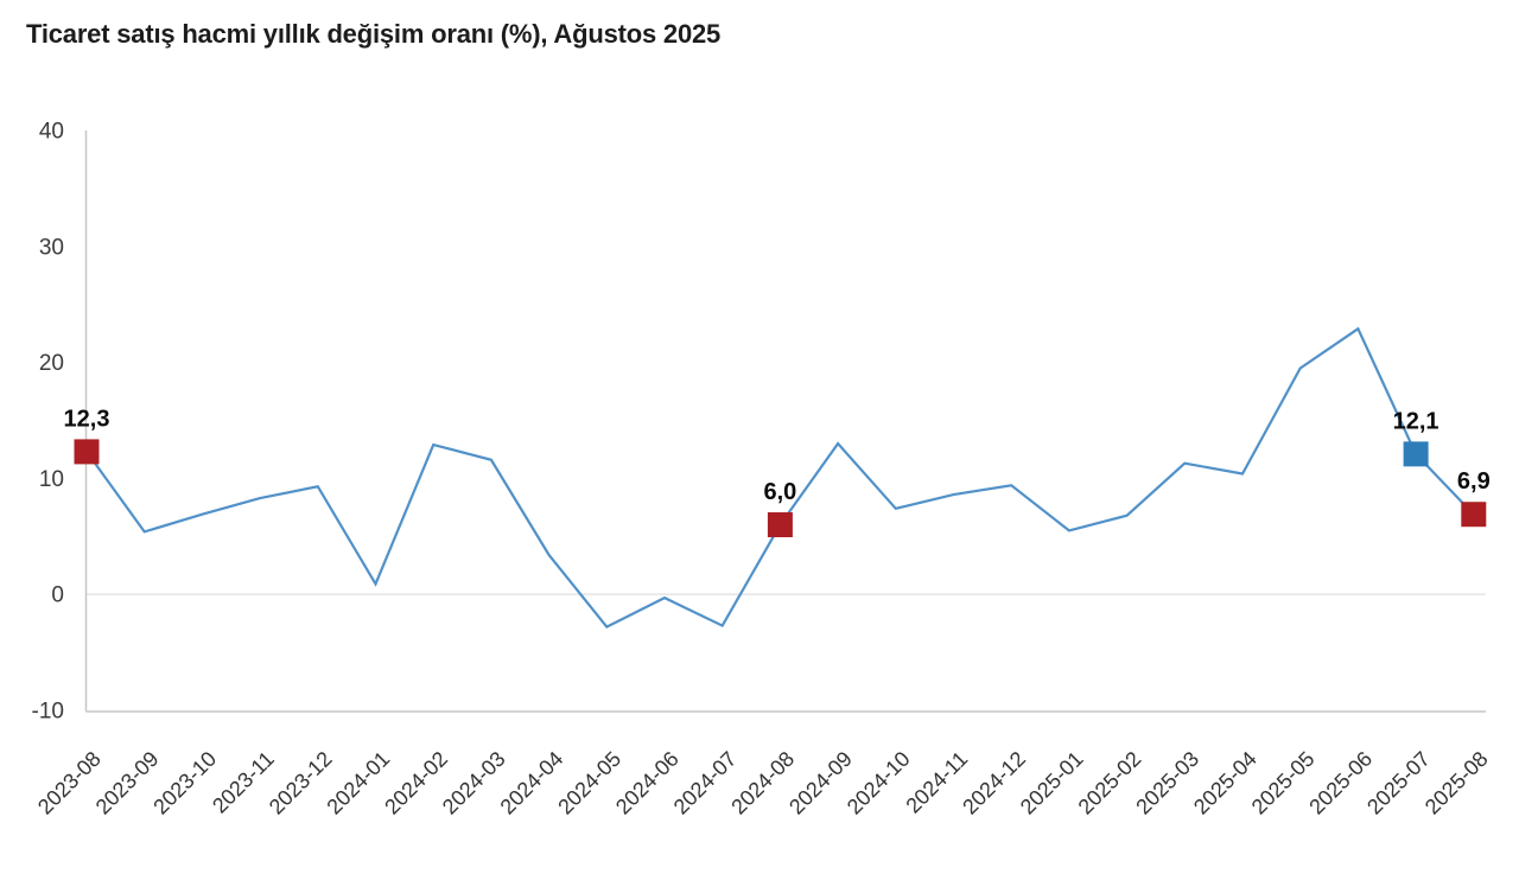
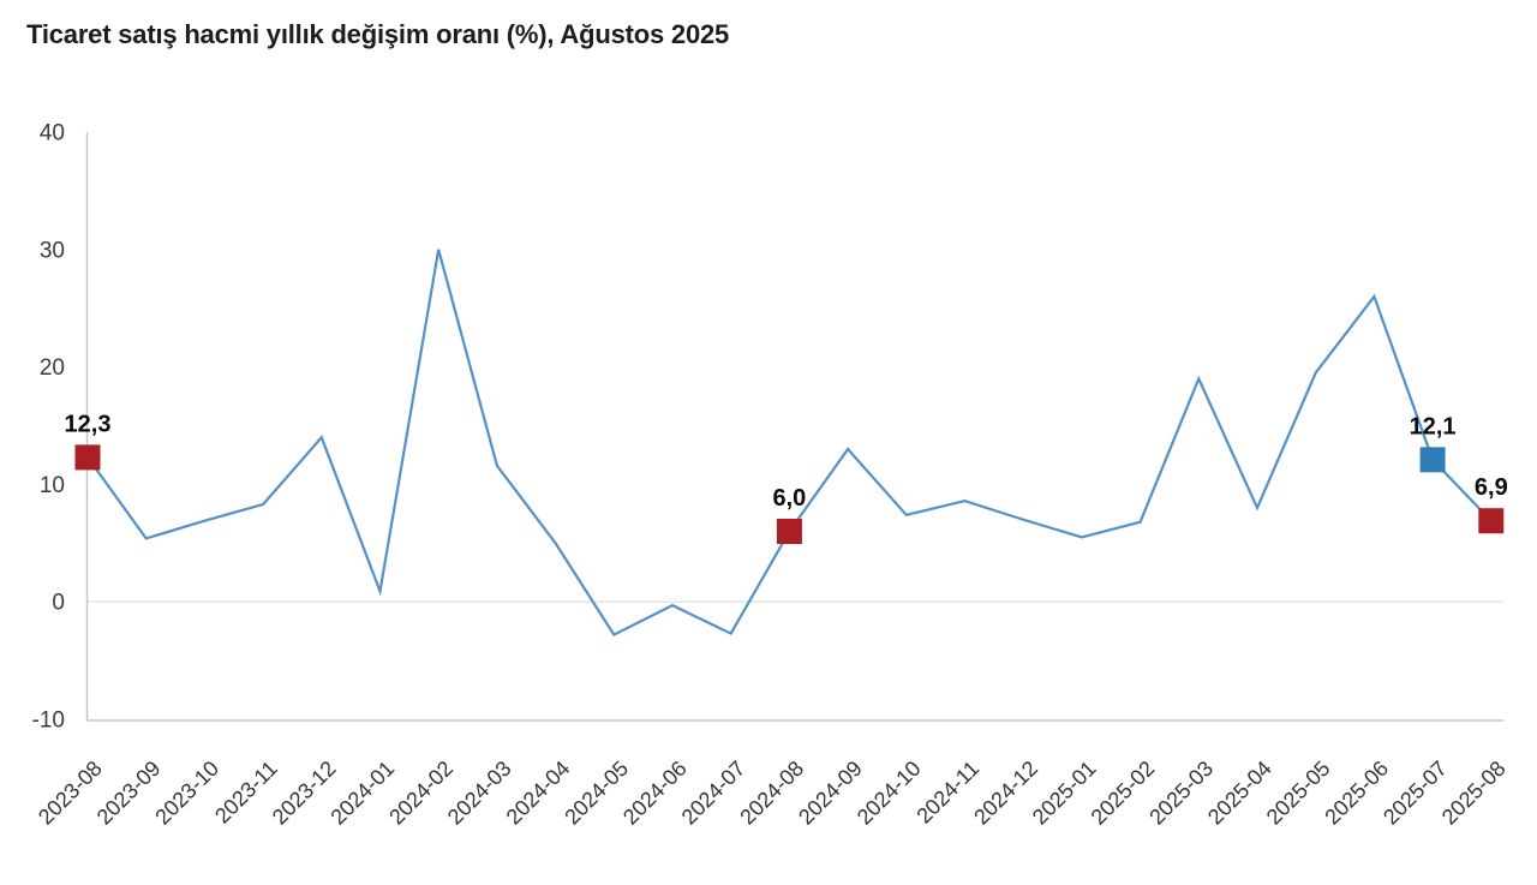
2023-12: 9 -> 14
2024-02: 13 -> 30
2024-04: 3 -> 5
2024-12: 9 -> 7
2025-03: 11 -> 19
2025-04: 10 -> 8
2025-06: 23 -> 26
